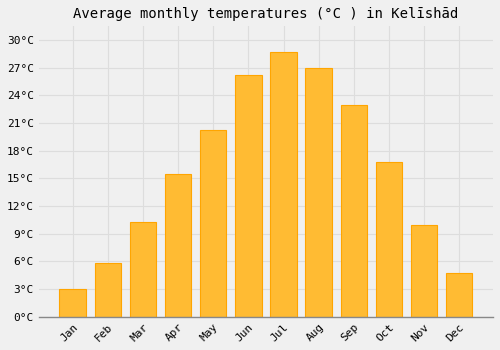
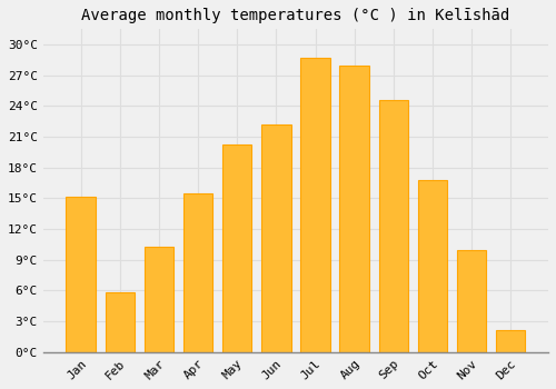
Jan: 3.0°C -> 15.2°C
Jun: 26.2°C -> 22.2°C
Aug: 27.0°C -> 28.0°C
Sep: 23.0°C -> 24.6°C
Dec: 4.8°C -> 2.2°C
